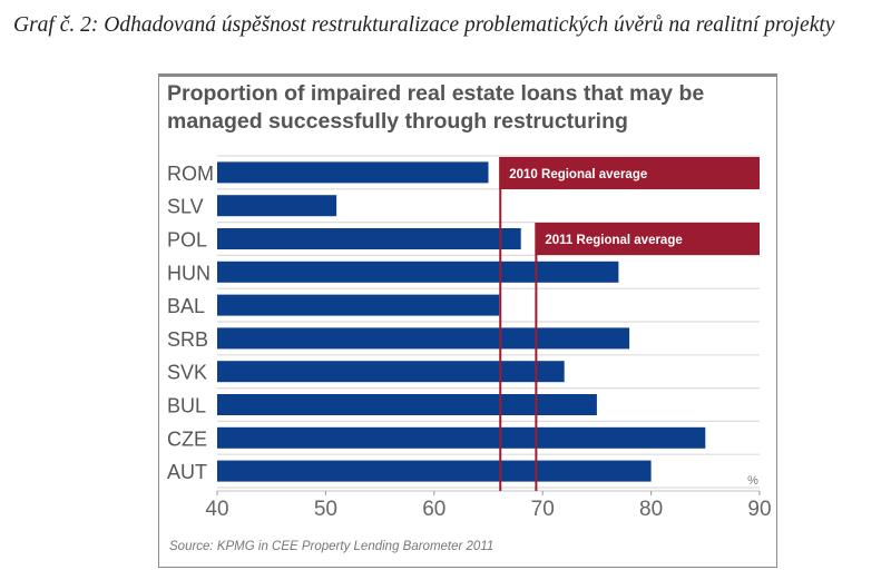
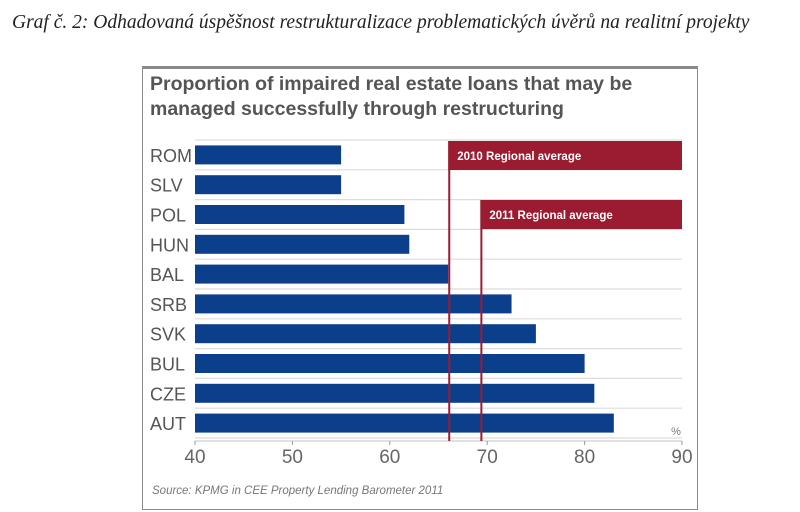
ROM: 65 -> 55
SLV: 51 -> 55
POL: 68 -> 62
HUN: 77 -> 62
SRB: 78 -> 72
SVK: 72 -> 75
BUL: 75 -> 80
CZE: 85 -> 81
AUT: 80 -> 83
